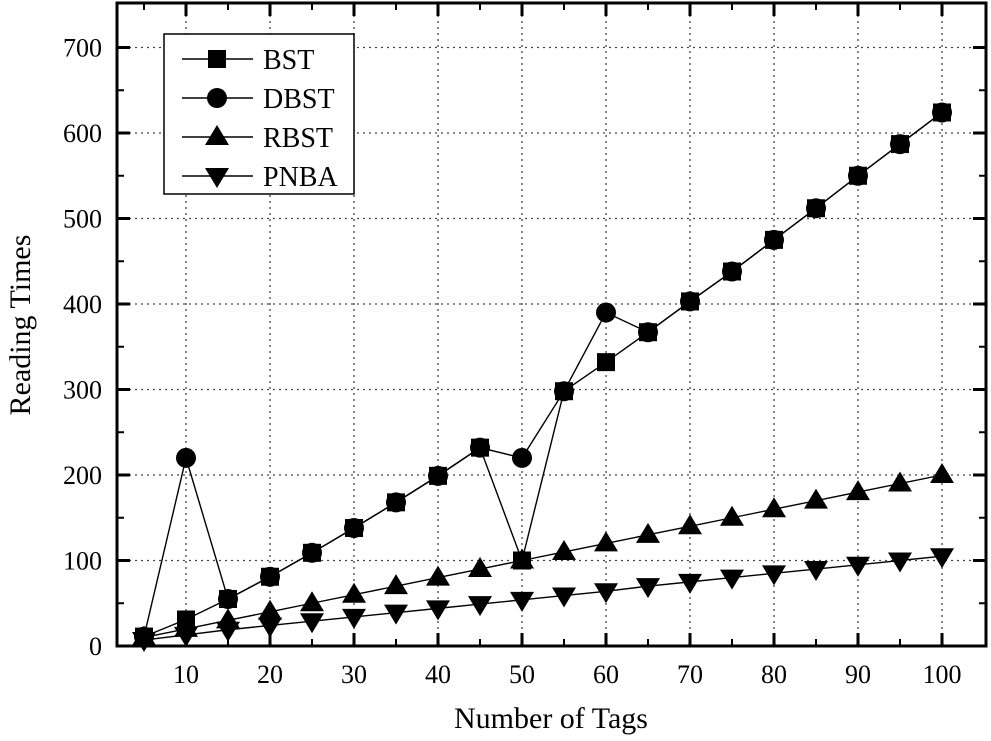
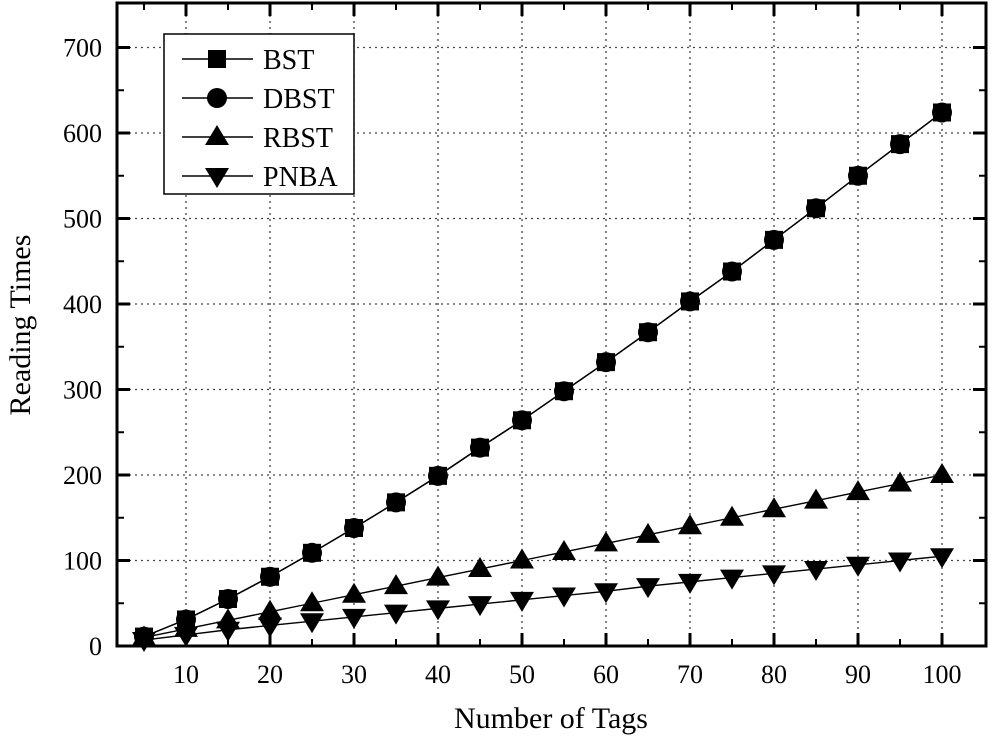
DBST/10: 220 -> 30
BST/50: 100 -> 260
DBST/50: 220 -> 260
DBST/60: 390 -> 330
